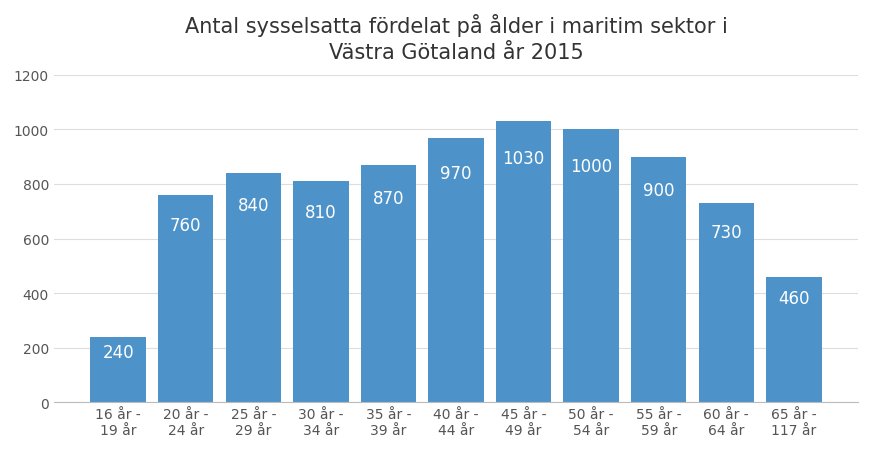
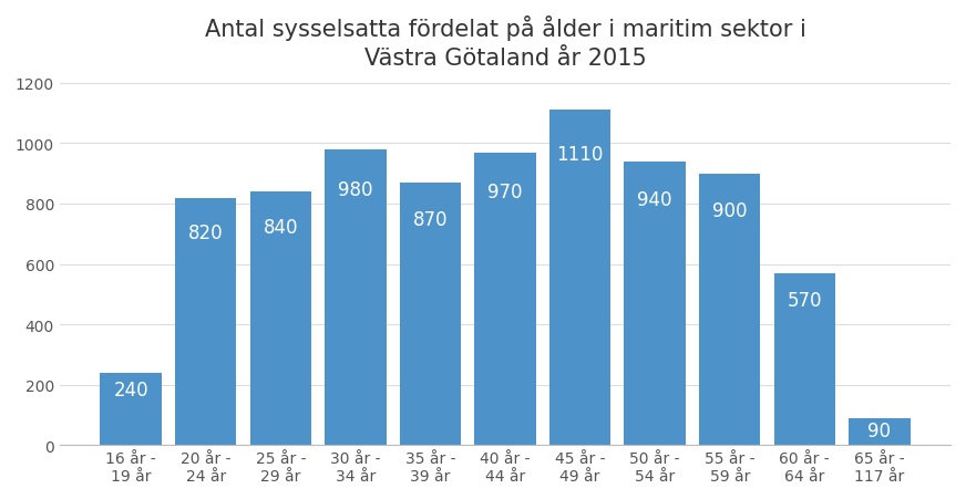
20 år - 24 år: 760 -> 820
30 år - 34 år: 810 -> 980
45 år - 49 år: 1030 -> 1110
50 år - 54 år: 1000 -> 940
60 år - 64 år: 730 -> 570
65 år - 117 år: 460 -> 90
